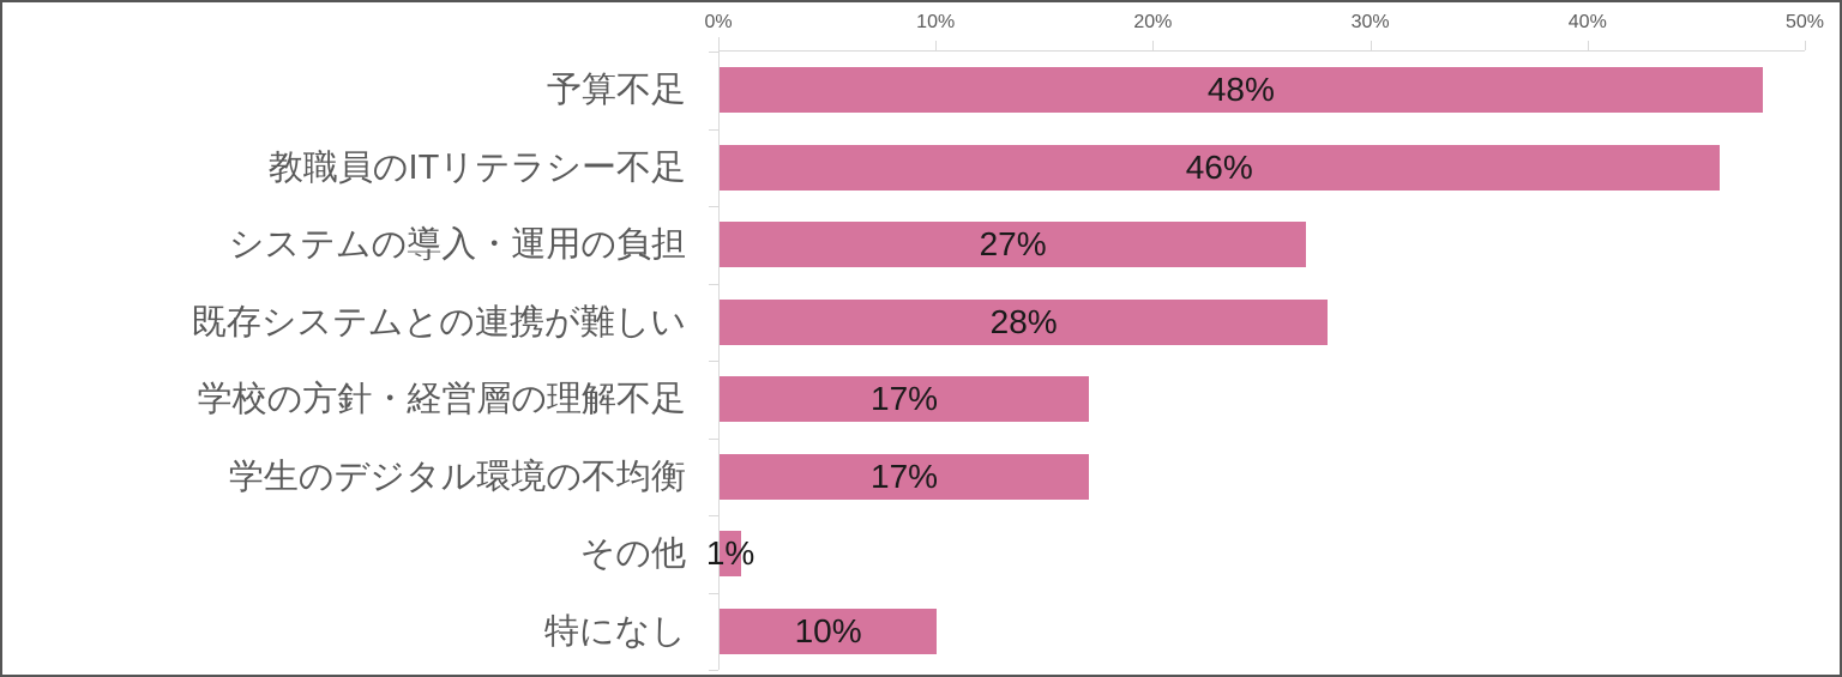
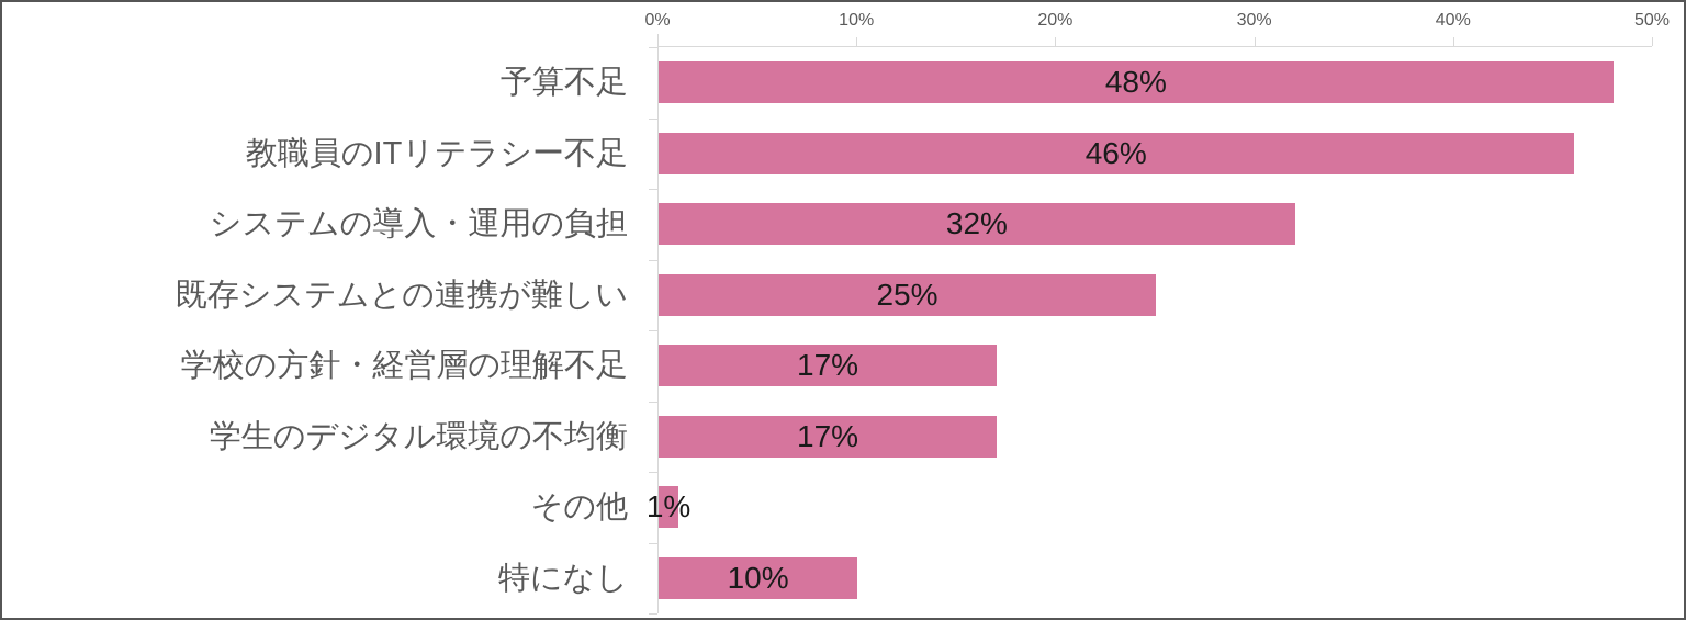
システムの導入・運用の負担: 27% -> 32%
既存システムとの連携が難しい: 28% -> 25%
